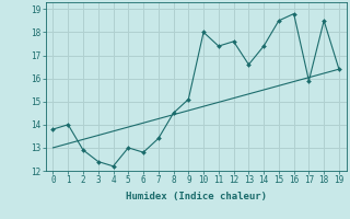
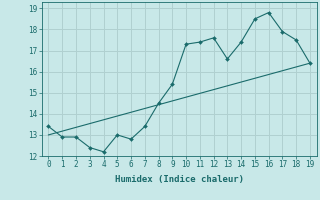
0: 13.8 -> 13.4
1: 14.0 -> 12.9
9: 15.1 -> 15.4
10: 18.0 -> 17.3
17: 15.9 -> 17.9
18: 18.5 -> 17.5
